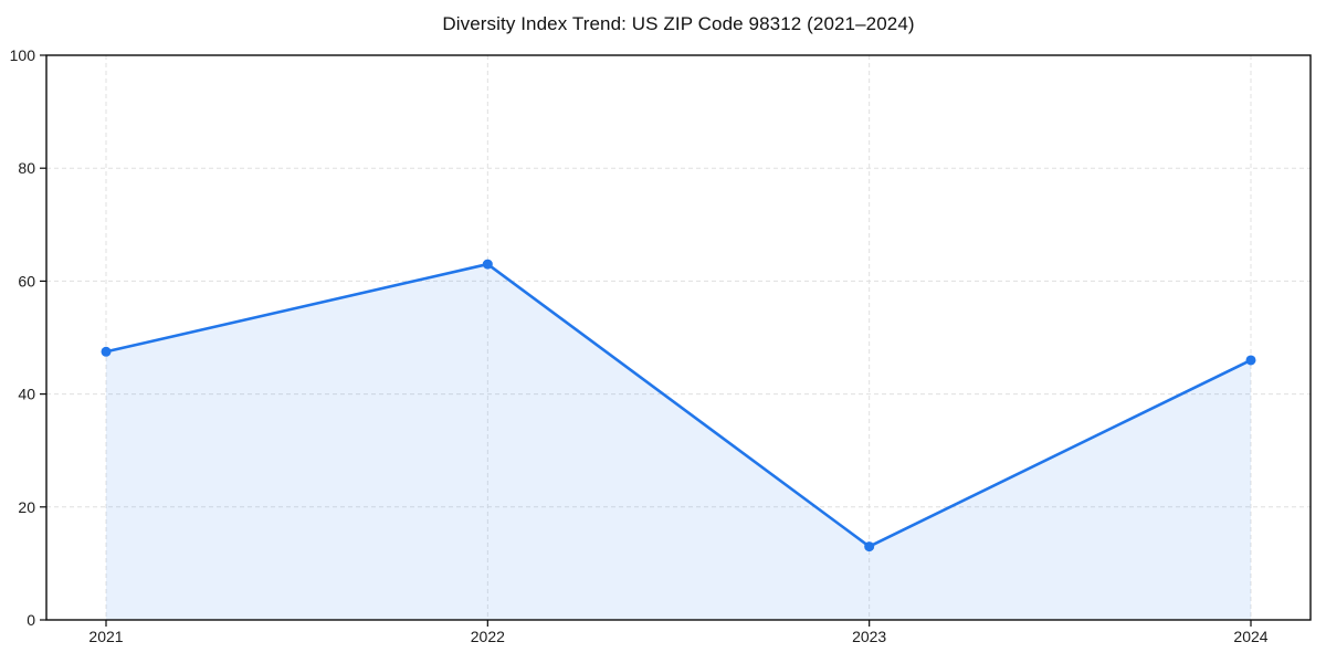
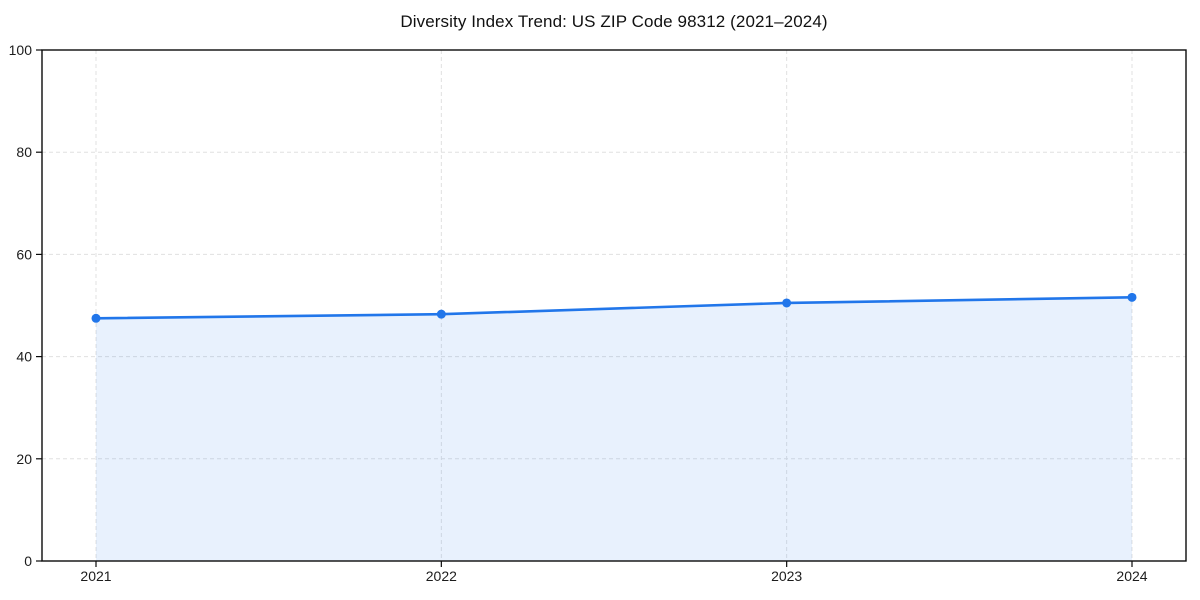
2022: 63 -> 48
2023: 13 -> 50
2024: 46 -> 52
